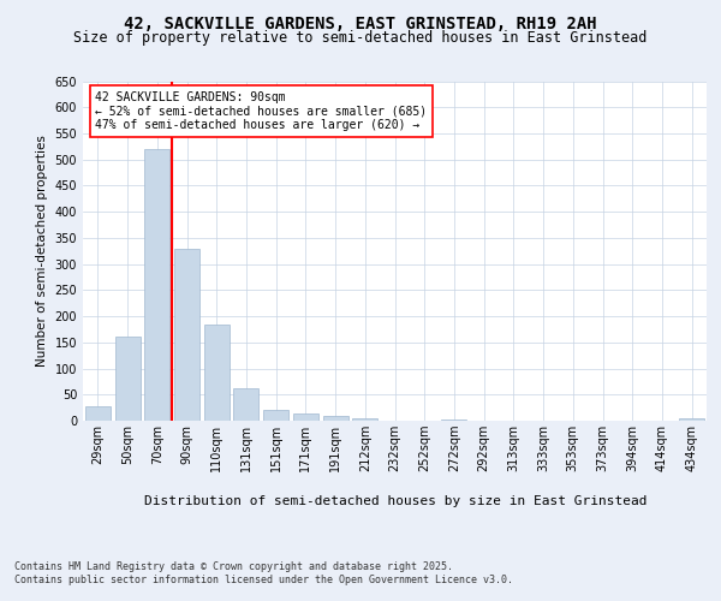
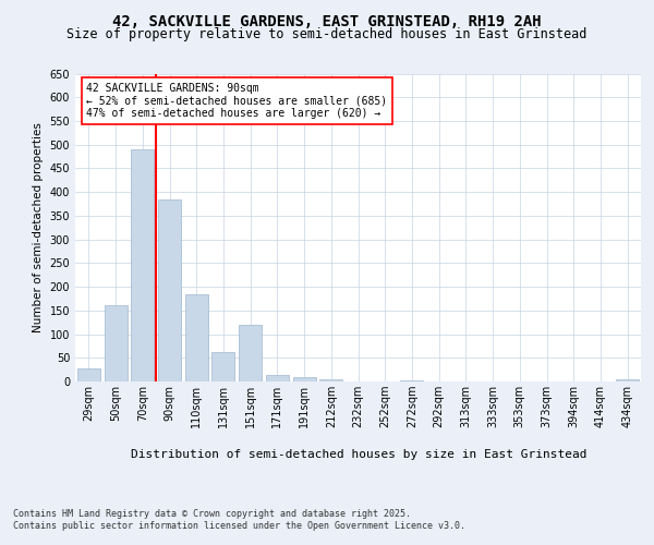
70sqm: 520 -> 490
90sqm: 330 -> 385
151sqm: 20 -> 120
